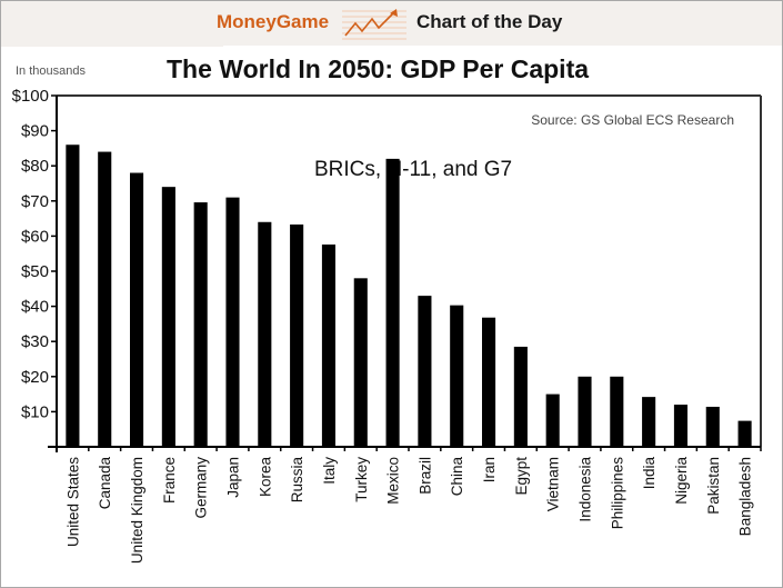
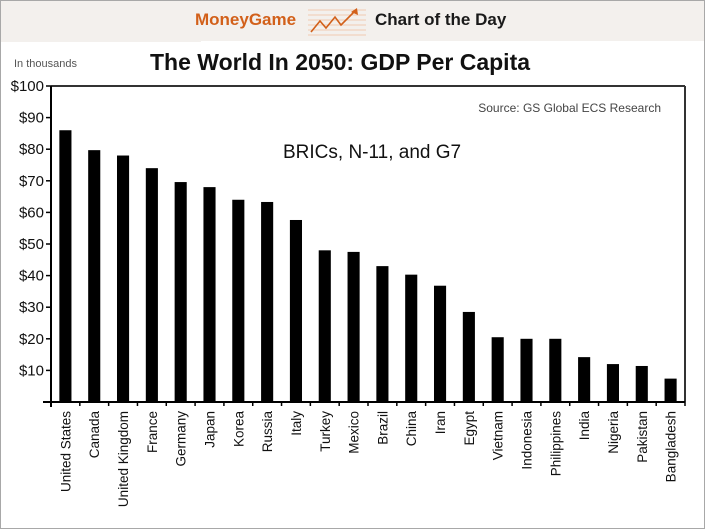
Canada: $84 -> $80
Japan: $71 -> $68
Mexico: $82 -> $48
Vietnam: $15 -> $20
